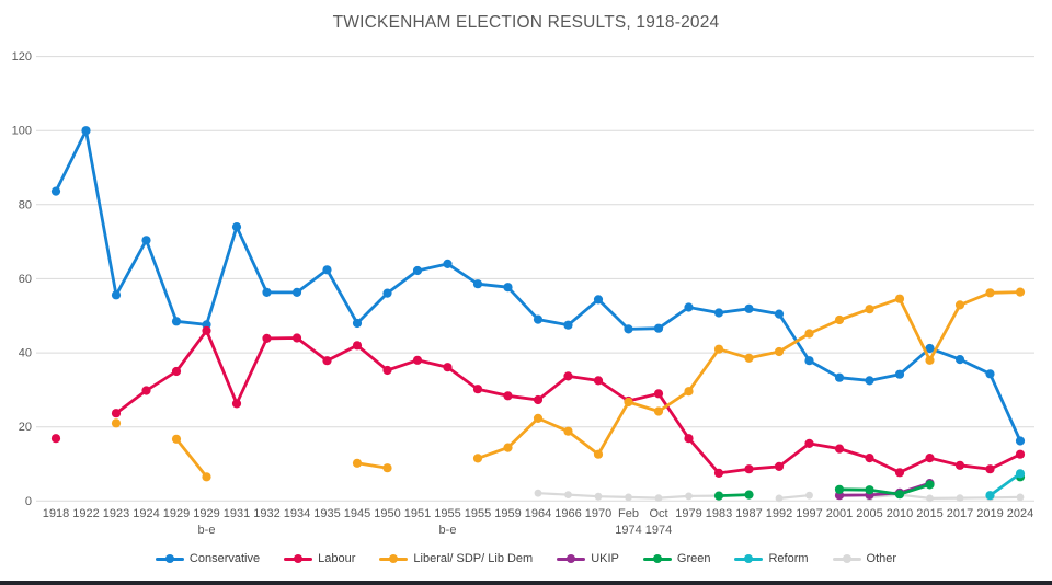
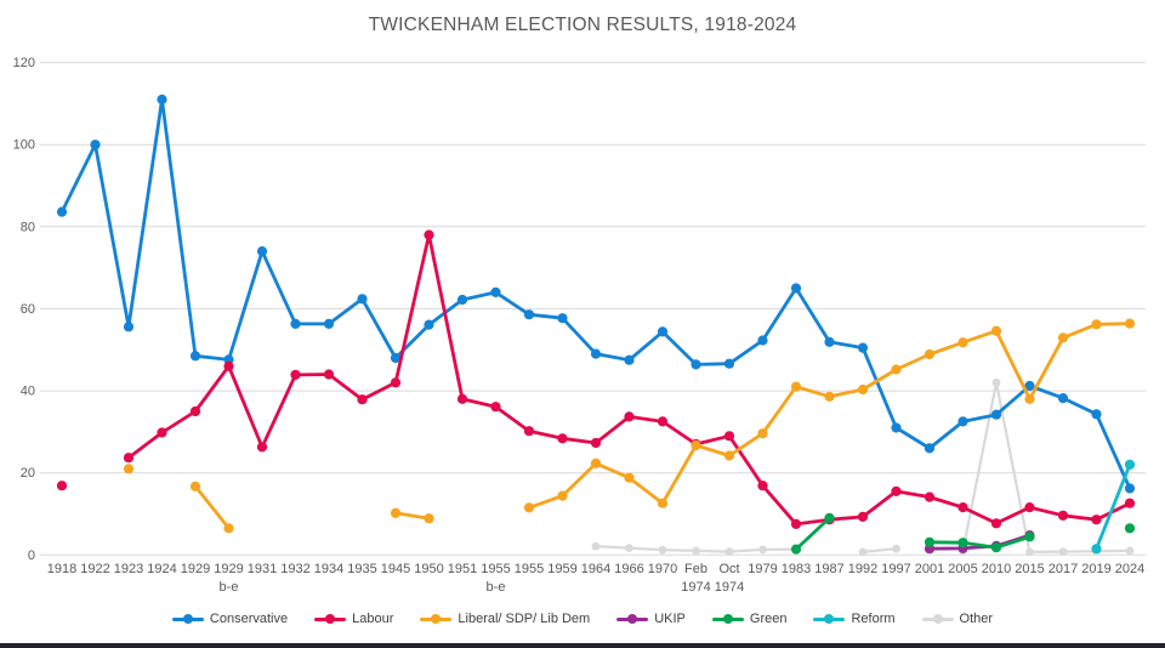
Conservative/1924: 70 -> 111
Labour/1950: 35 -> 78
Conservative/1983: 51 -> 65
Green/1987: 2 -> 9
Conservative/1997: 38 -> 31
Conservative/2001: 33 -> 26
Other/2010: 2 -> 42
Reform/2024: 7 -> 22
